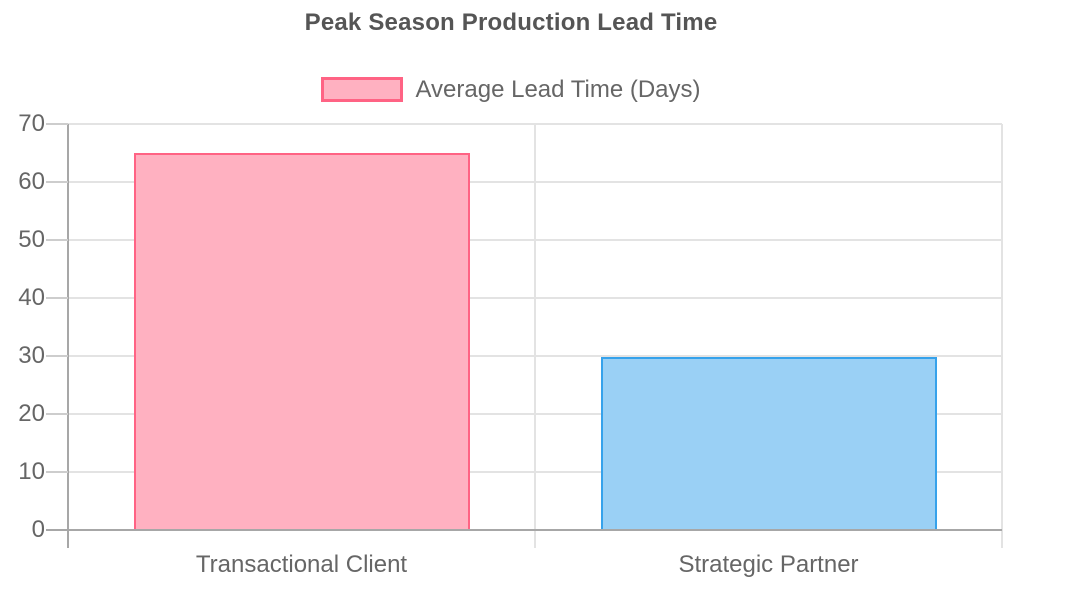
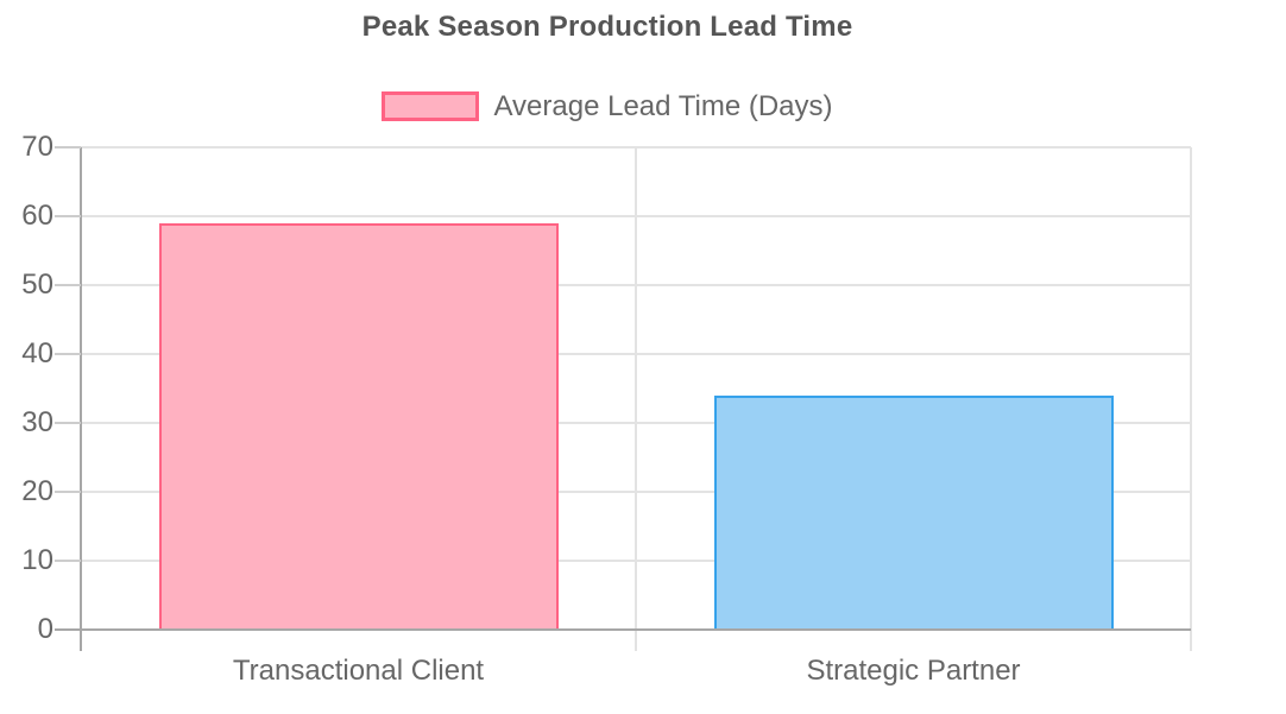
Transactional Client: 65 -> 59
Strategic Partner: 30 -> 34
